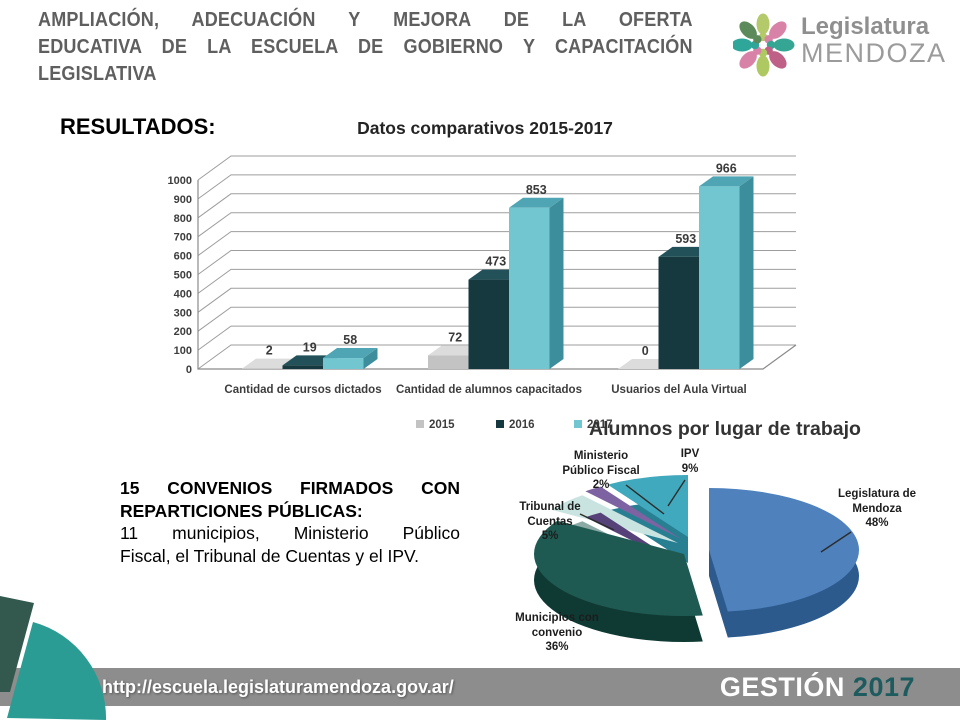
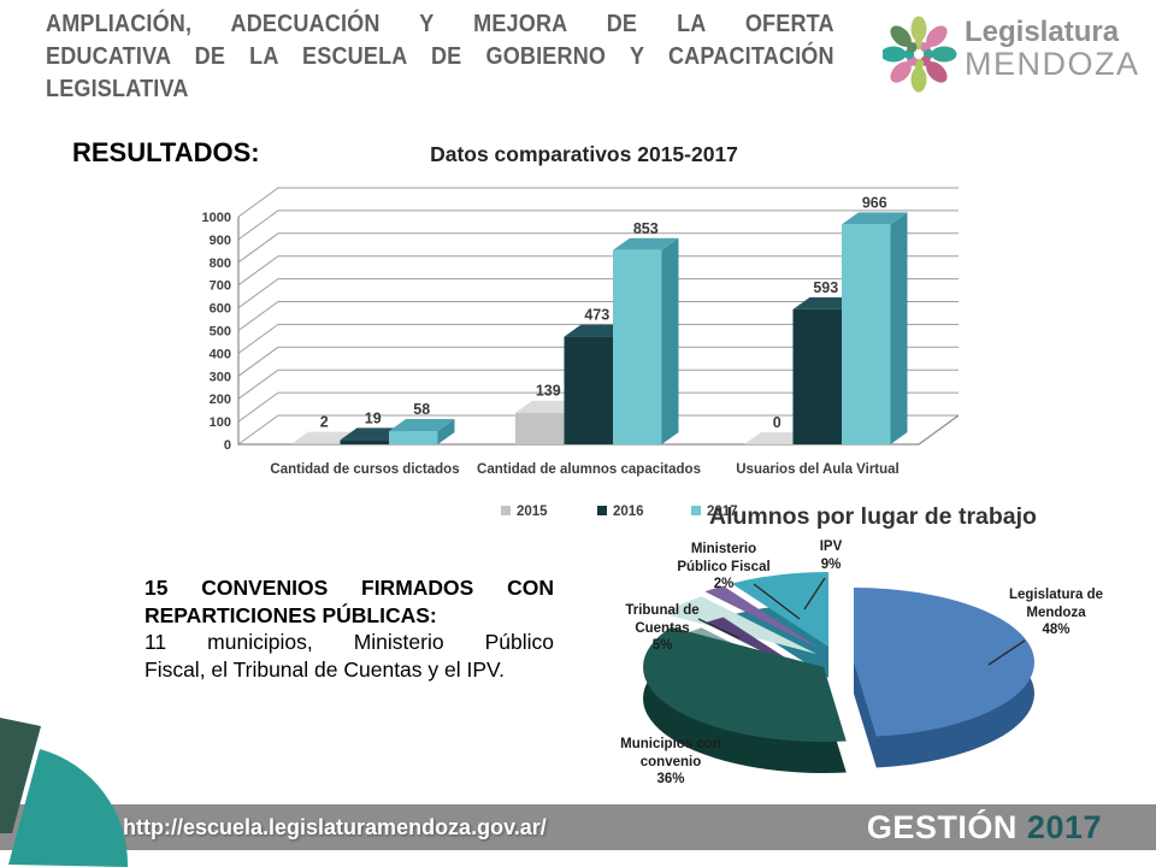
Datos comparativos 2015-2017/2015/Cantidad de alumnos capacitados: 72 -> 139
